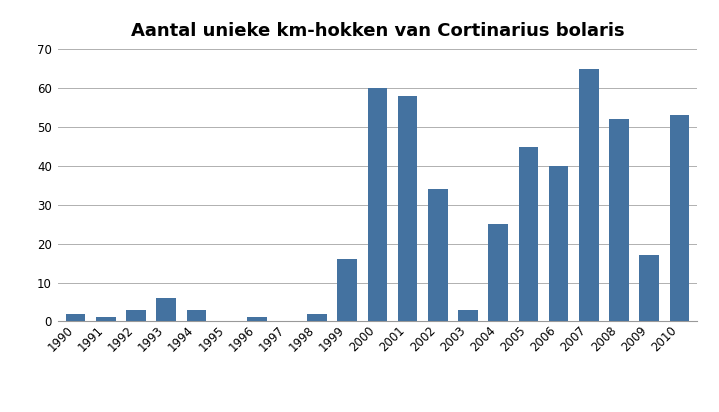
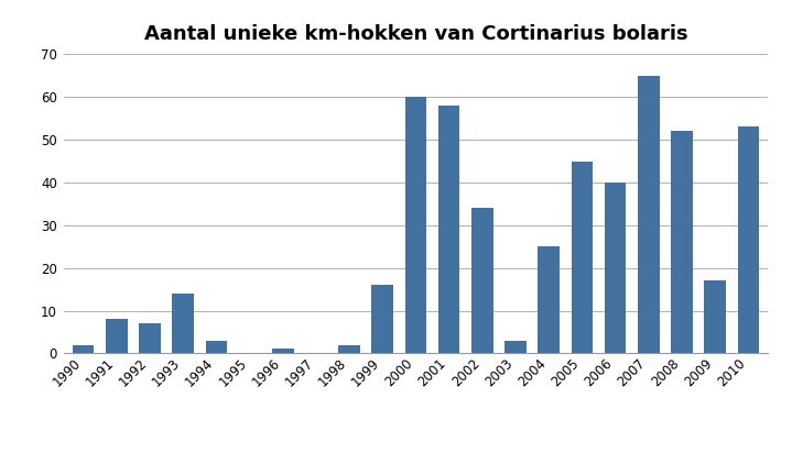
1991: 1 -> 8
1992: 3 -> 7
1993: 6 -> 14
